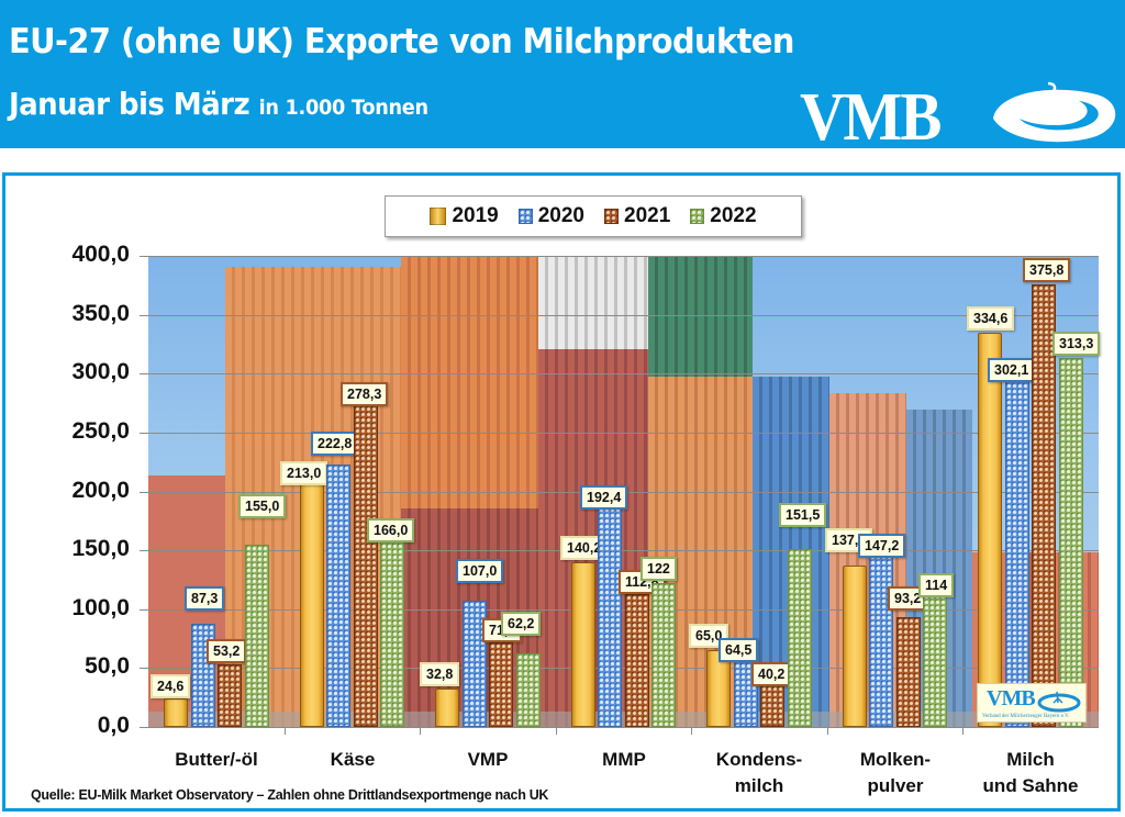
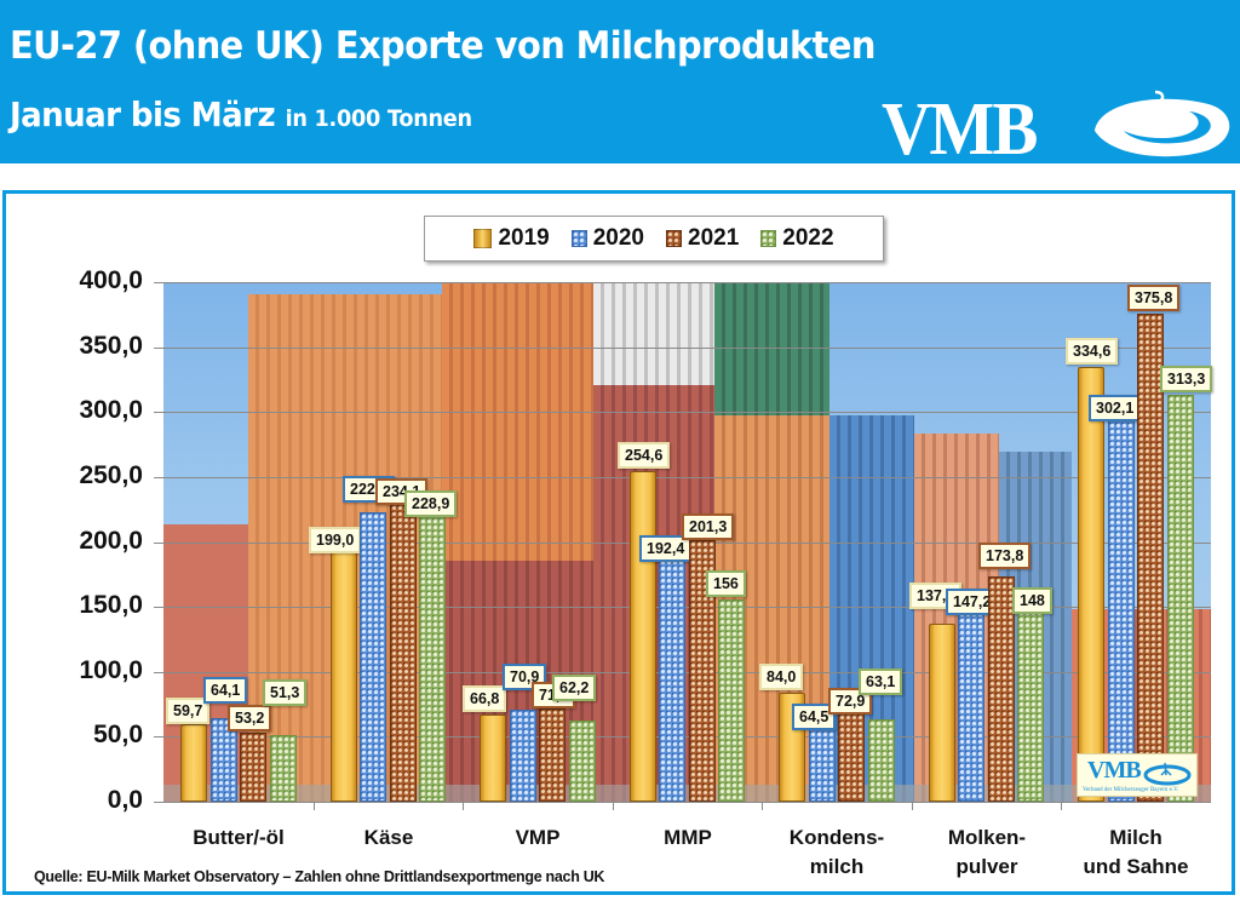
2019/Butter/-öl: 24,6 -> 59,7
2020/Butter/-öl: 87,3 -> 64,1
2022/Butter/-öl: 155,0 -> 51,3
2019/Käse: 213,0 -> 199,0
2021/Käse: 278,3 -> 234,1
2022/Käse: 166,0 -> 228,9
2019/VMP: 32,8 -> 66,8
2020/VMP: 107,0 -> 70,9
2019/MMP: 140,2 -> 254,6
2021/MMP: 112,8 -> 201,3
2022/MMP: 122 -> 156
2019/Kondens- milch: 65,0 -> 84,0
2021/Kondens- milch: 40,2 -> 72,9
2022/Kondens- milch: 151,5 -> 63,1
2021/Molken- pulver: 93,2 -> 173,8
2022/Molken- pulver: 114 -> 148
